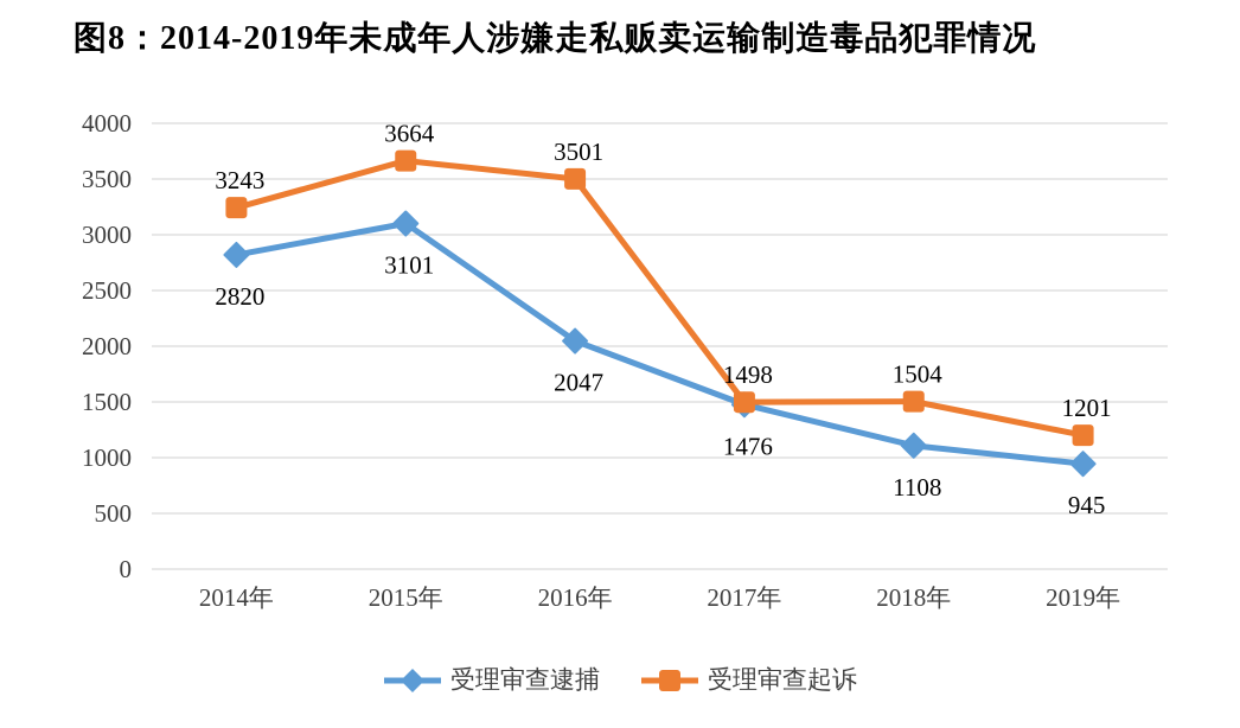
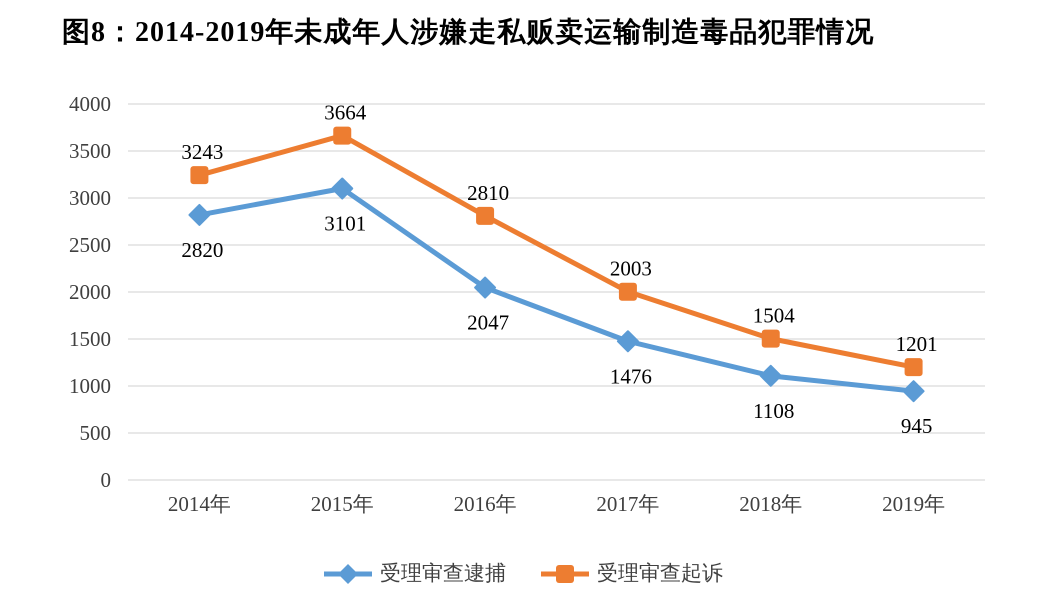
受理审查起诉/2016年: 3501 -> 2810
受理审查起诉/2017年: 1498 -> 2003
